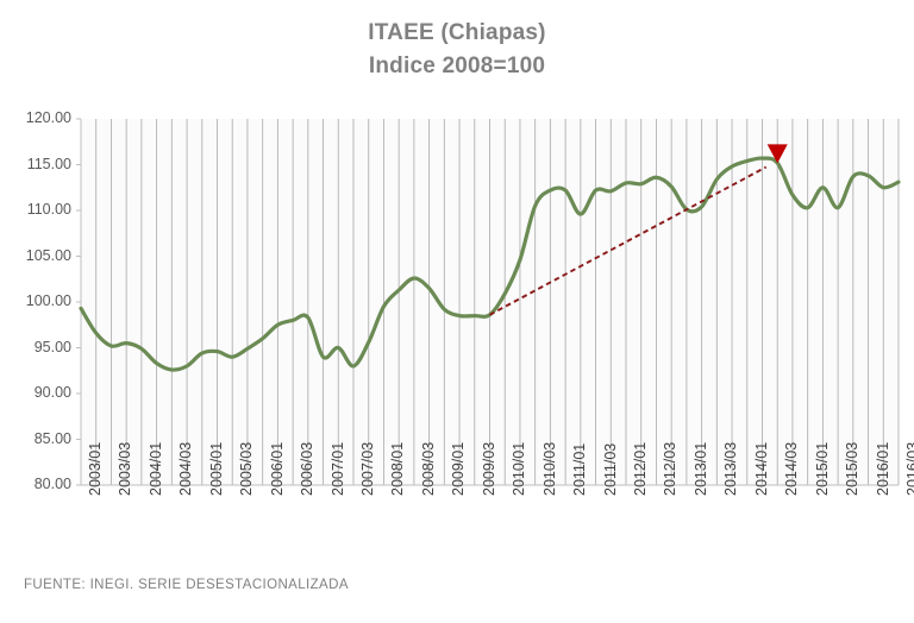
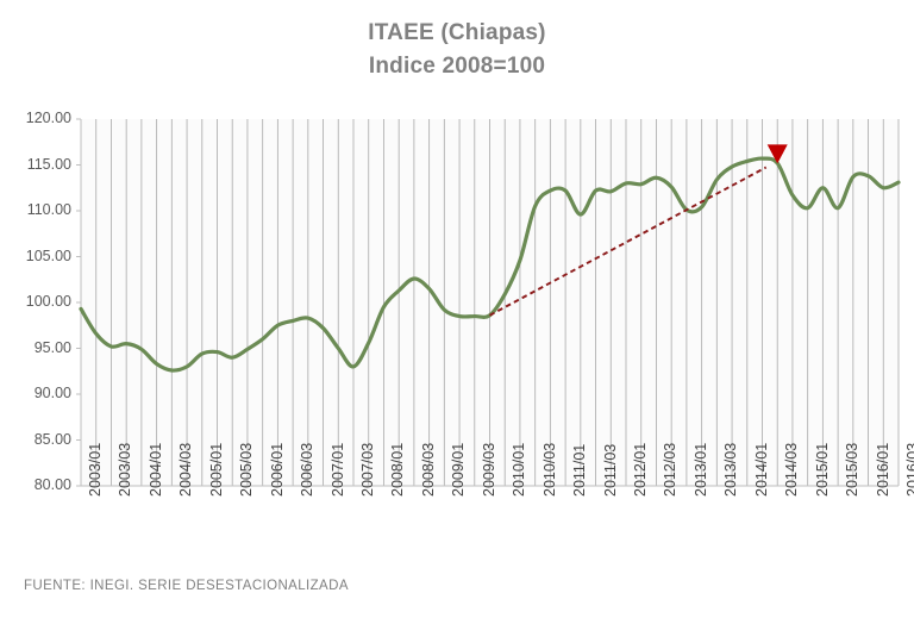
2007/01: 94 -> 97
